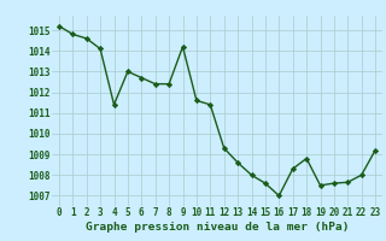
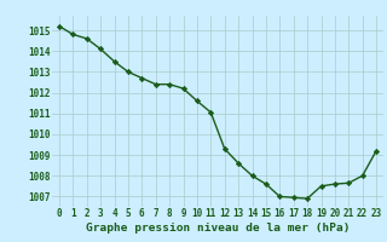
4: 1011.4 -> 1013.5
9: 1014.2 -> 1012.2
11: 1011.4 -> 1011.0
17: 1008.3 -> 1007.0
18: 1008.8 -> 1006.9
